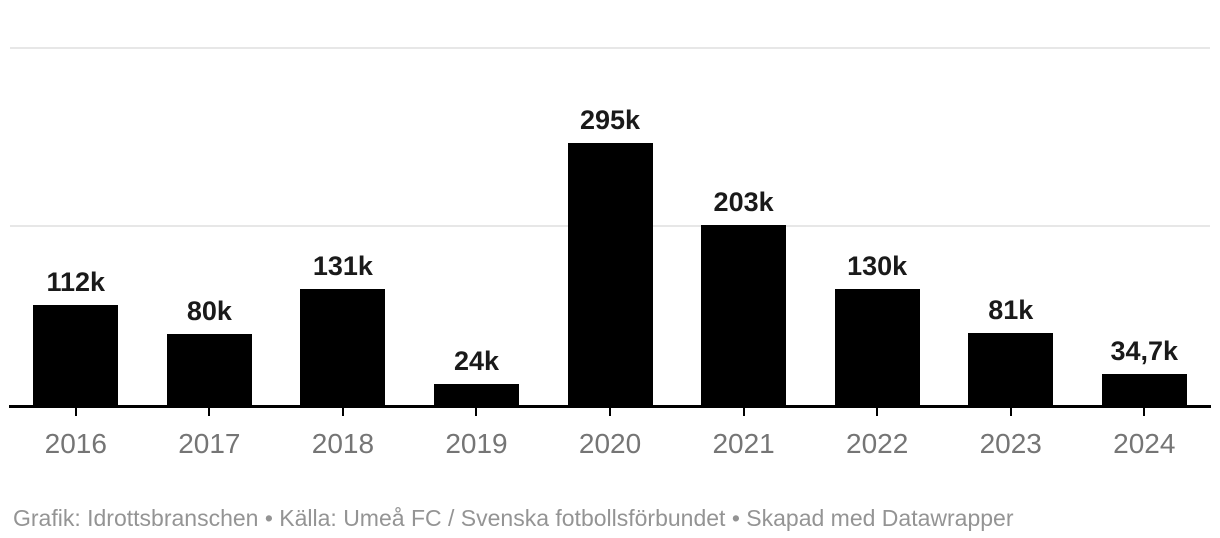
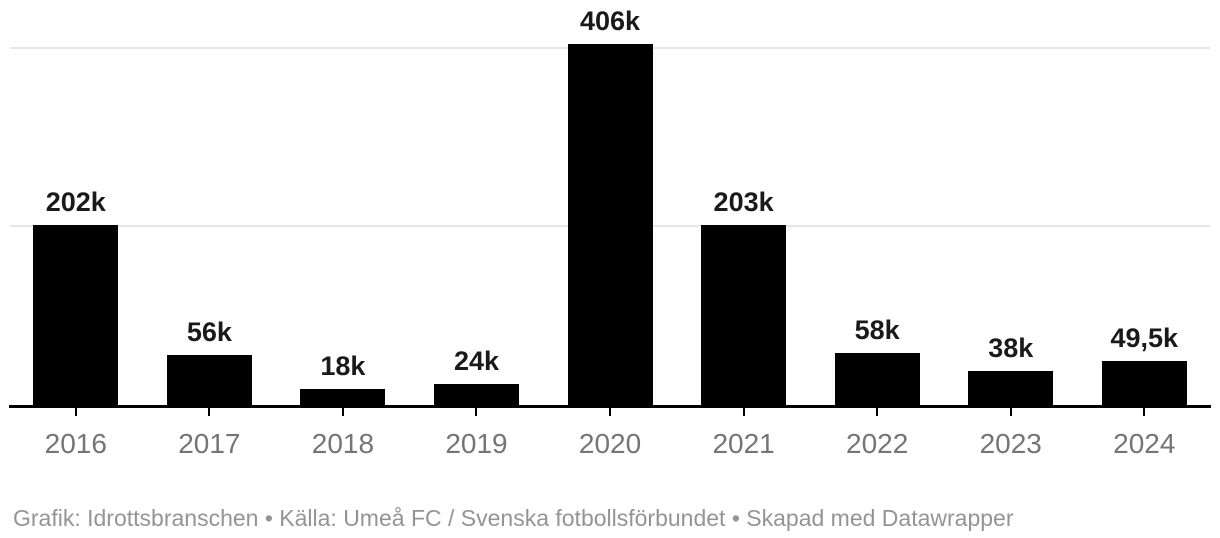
2016: 112k -> 202k
2017: 80k -> 56k
2018: 131k -> 18k
2020: 295k -> 406k
2022: 130k -> 58k
2023: 81k -> 38k
2024: 34,7k -> 49,5k
